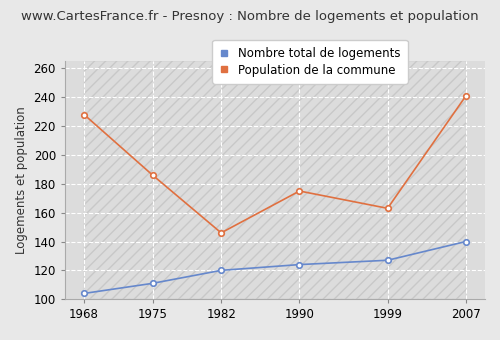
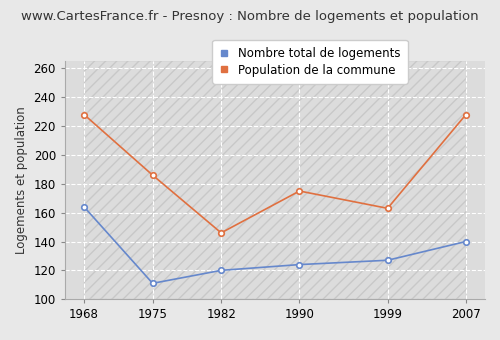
Nombre total de logements/1968: 104 -> 164
Population de la commune/2007: 241 -> 228
